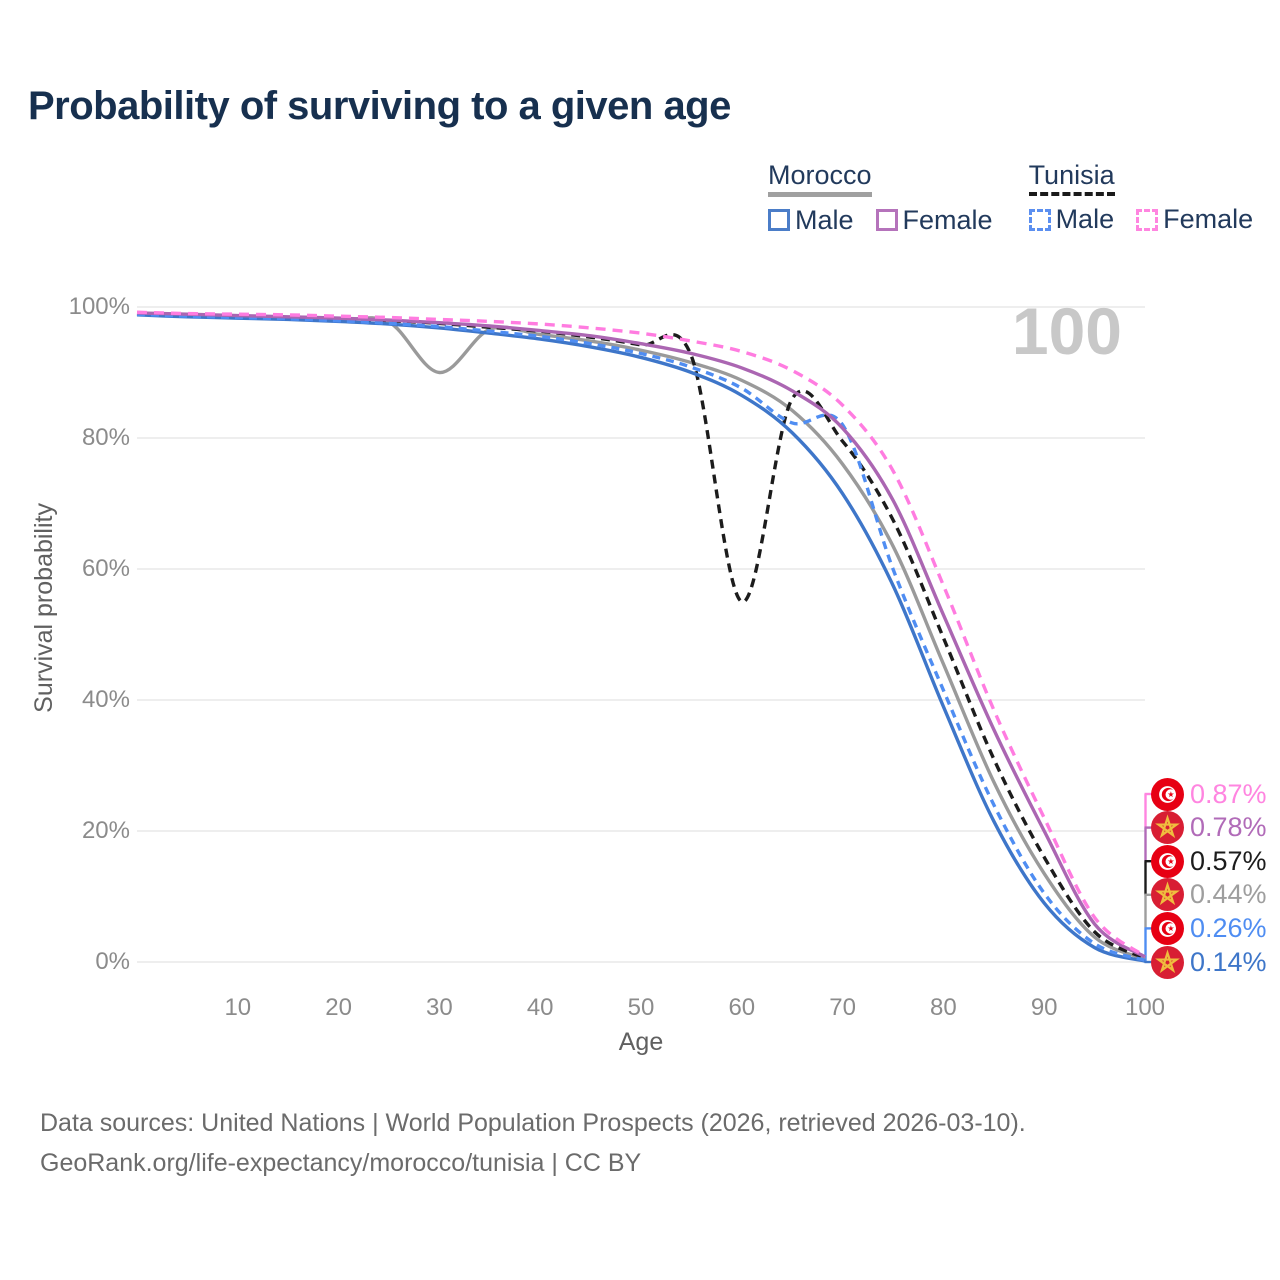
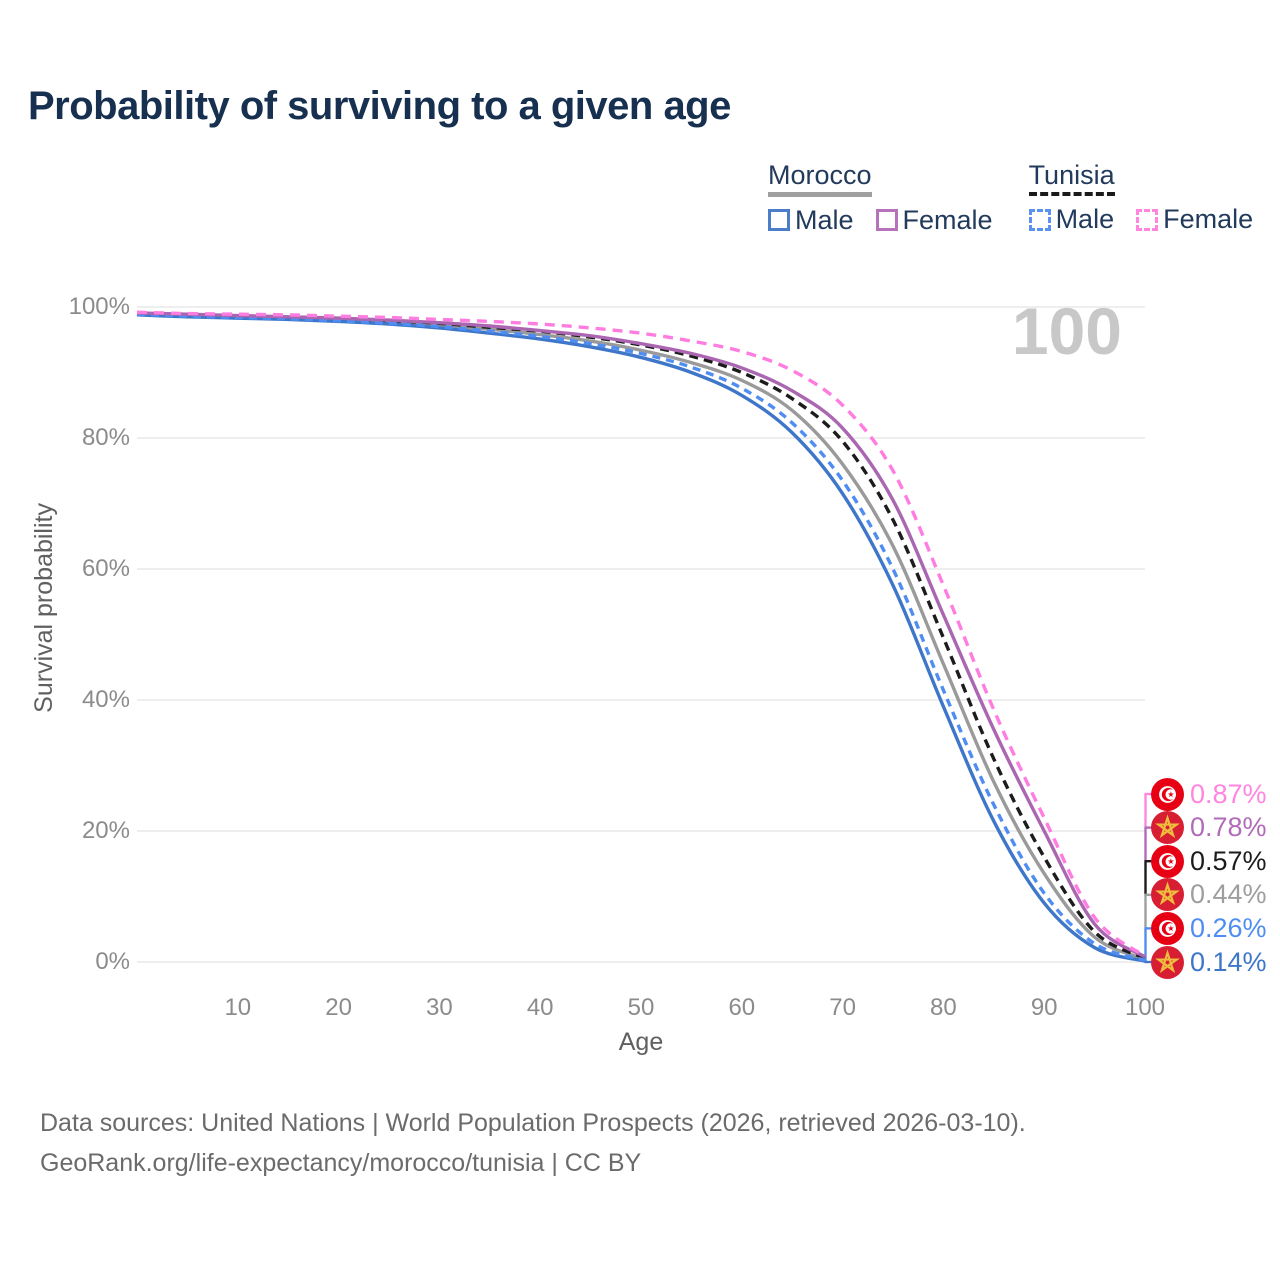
Morocco/30: 90% -> 97%
Tunisia/60: 55% -> 90%
Tunisia Male/70: 82% -> 74%
